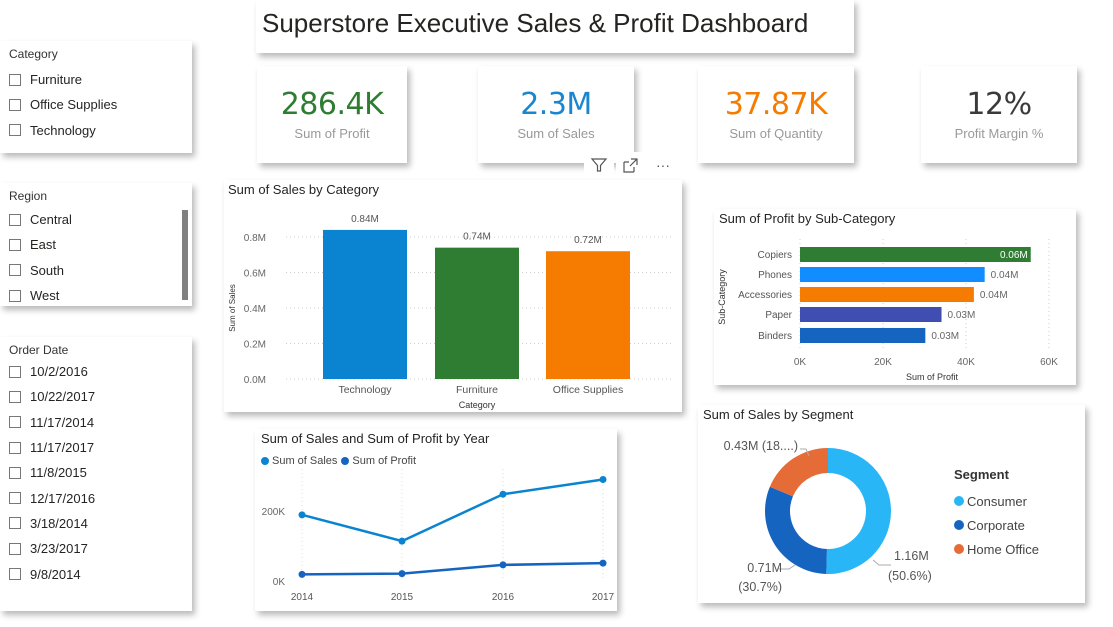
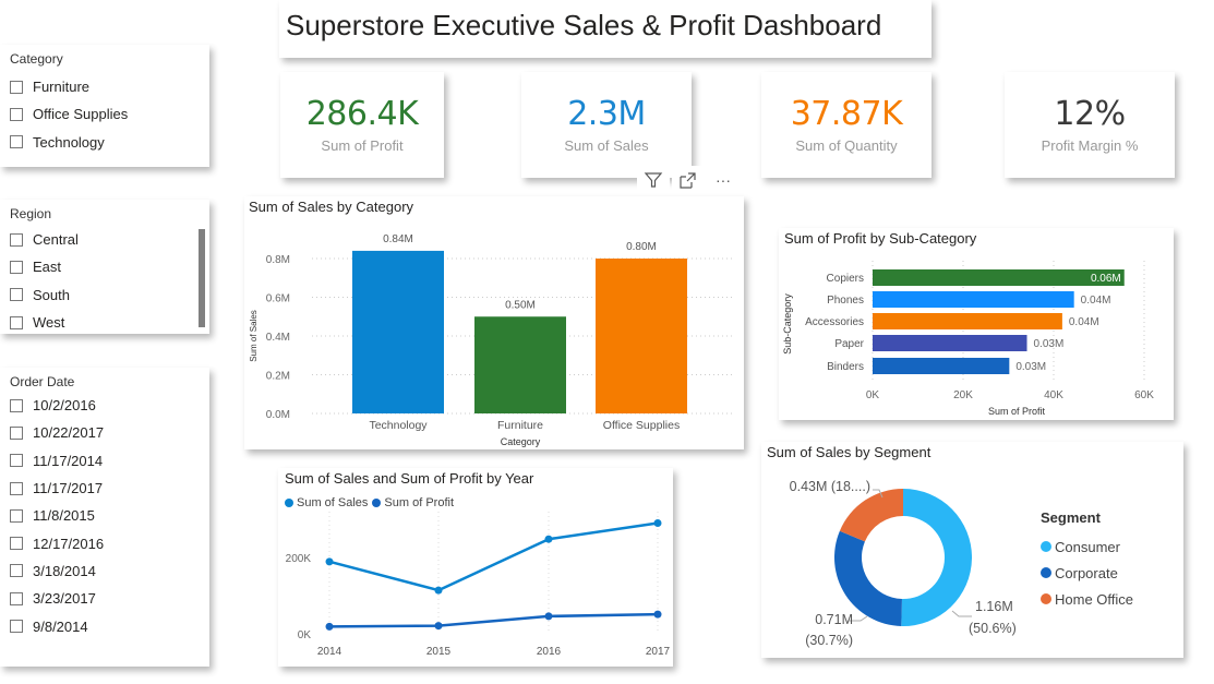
Sum of Sales by Category/Furniture: 0.74M -> 0.50M
Sum of Sales by Category/Office Supplies: 0.72M -> 0.80M
